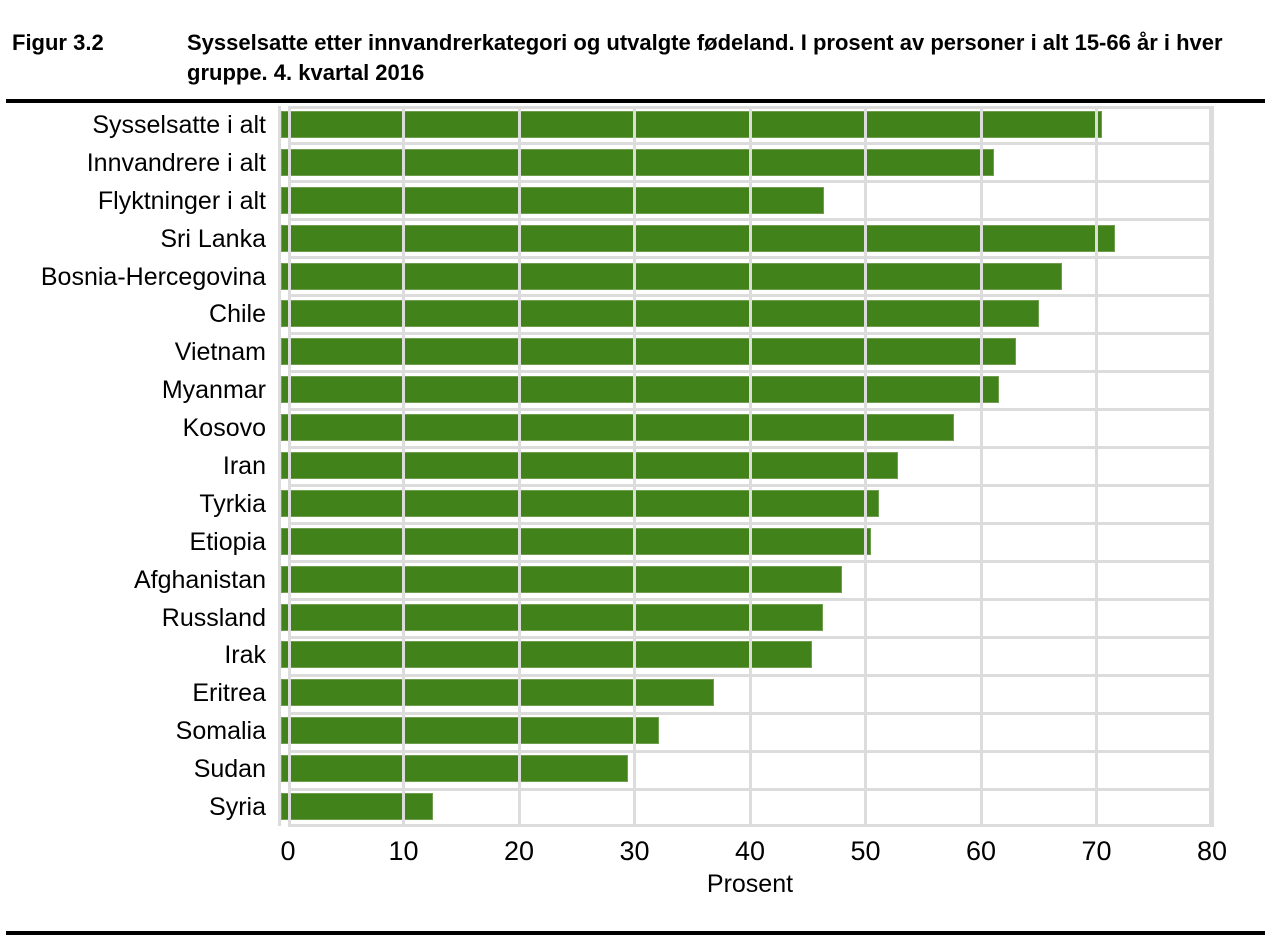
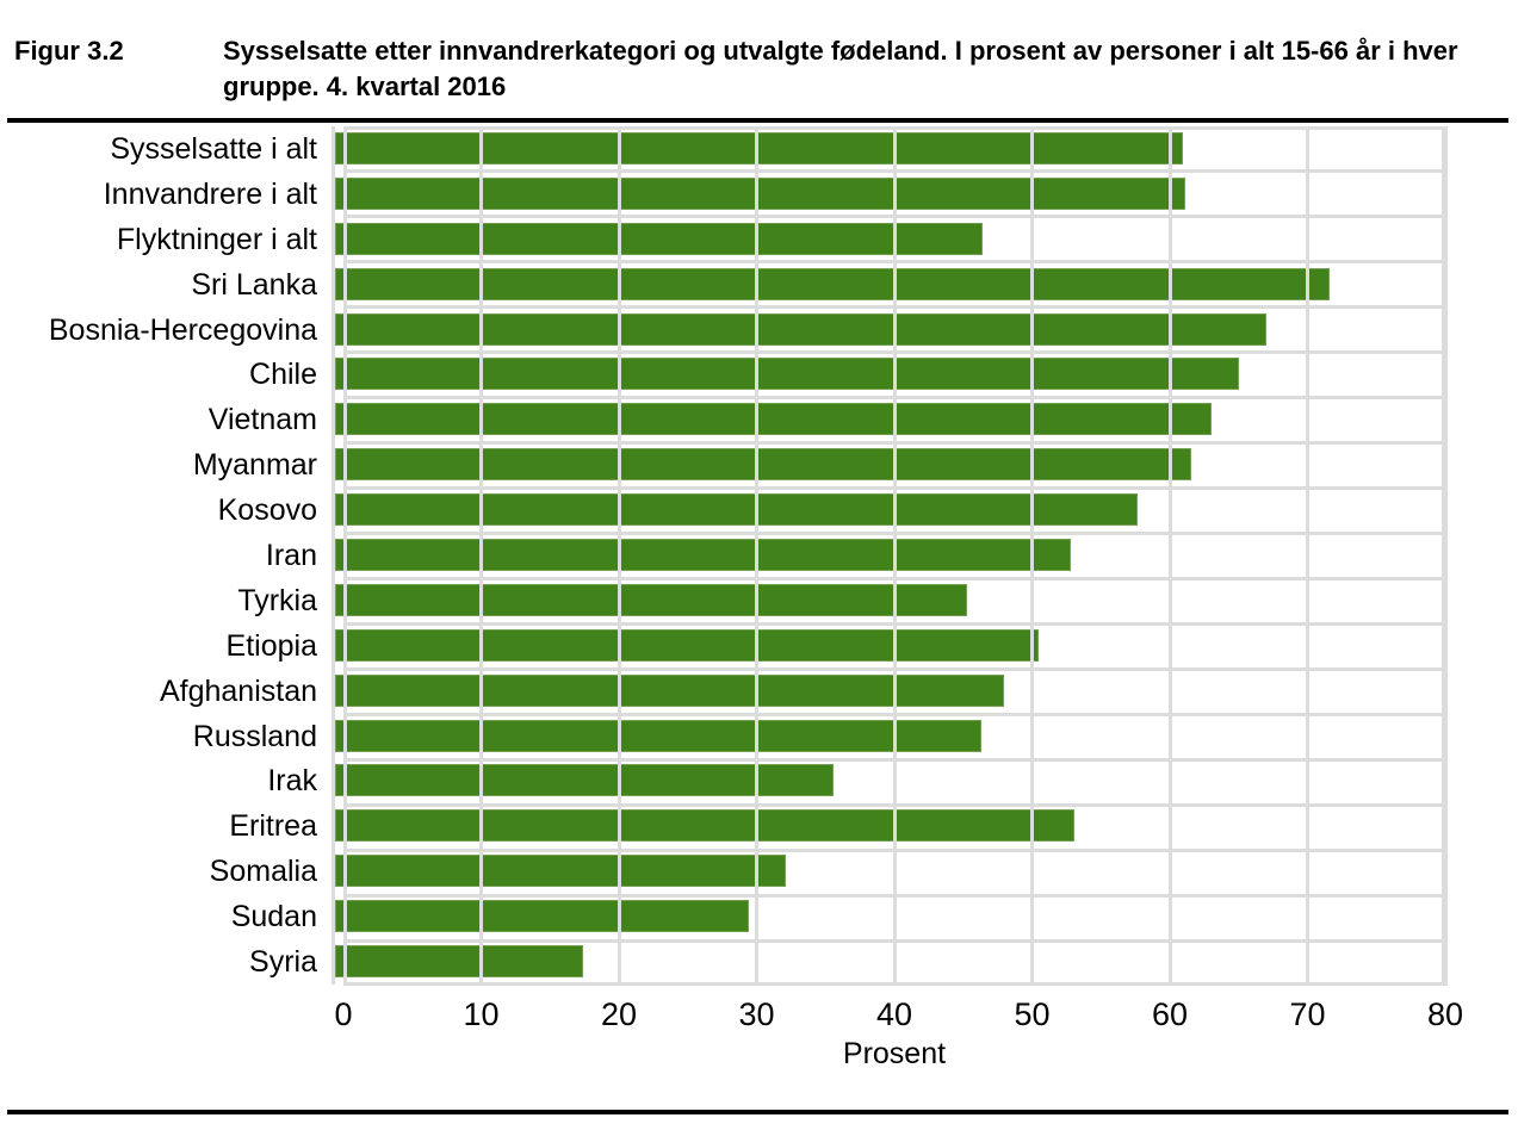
Sysselsatte i alt: 71.1 -> 61.6
Tyrkia: 51.8 -> 45.9
Irak: 46.0 -> 36.2
Eritrea: 37.5 -> 53.7
Syria: 13.2 -> 18.0
